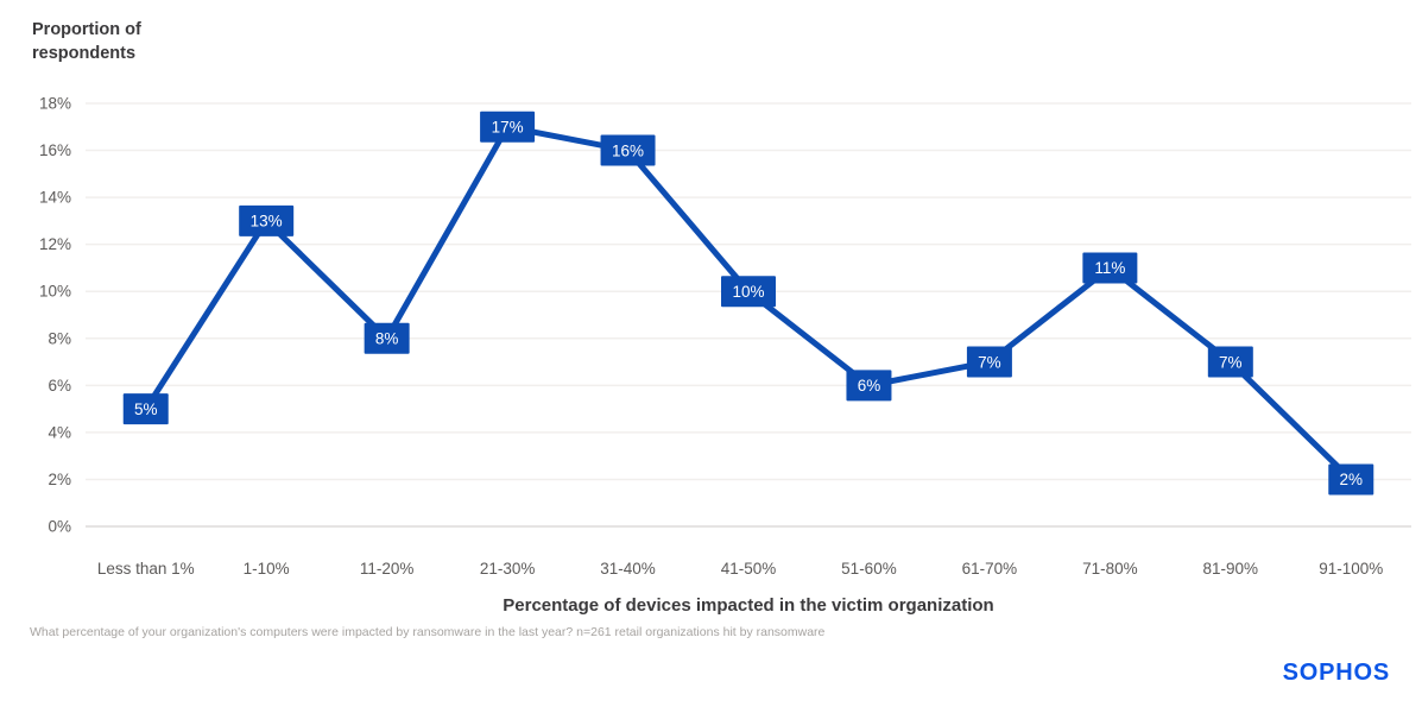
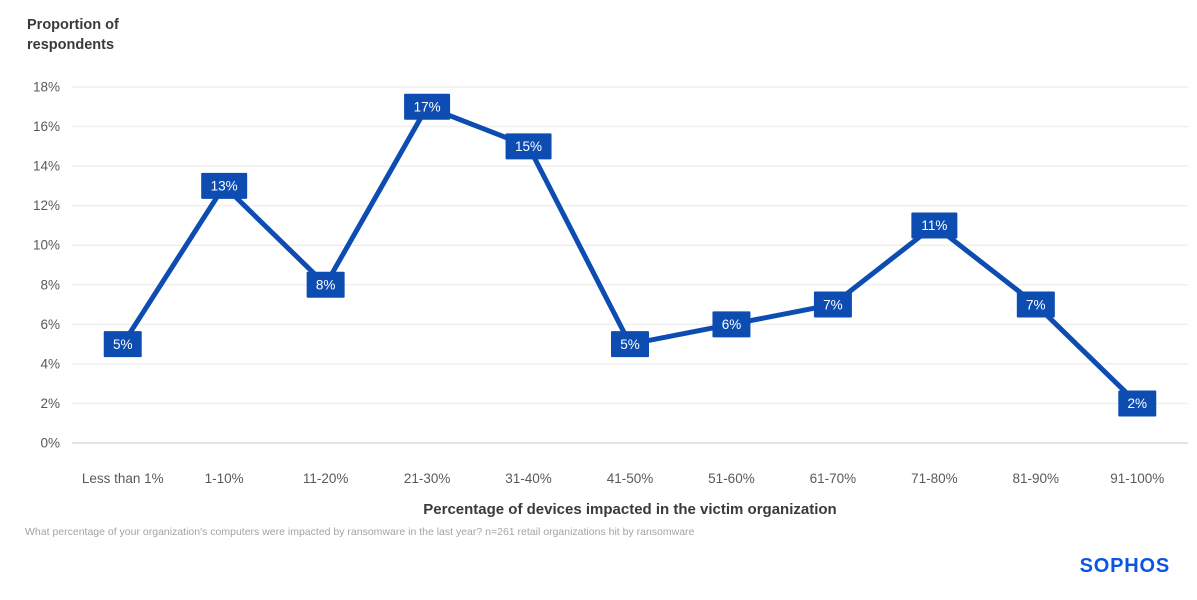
31-40%: 16% -> 15%
41-50%: 10% -> 5%
